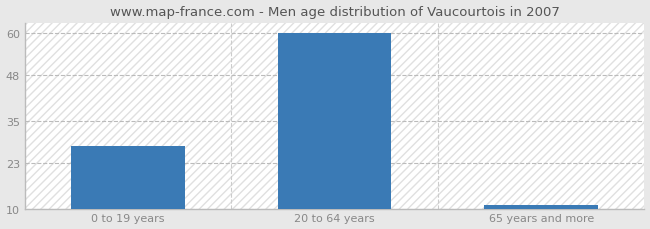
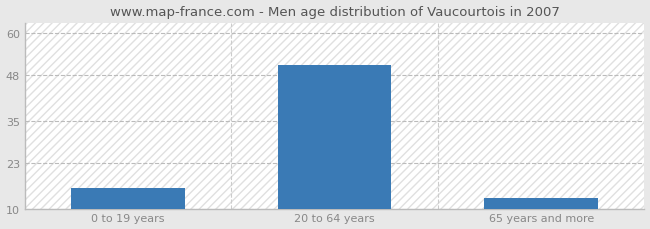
0 to 19 years: 28 -> 16
20 to 64 years: 60 -> 51
65 years and more: 11 -> 13
